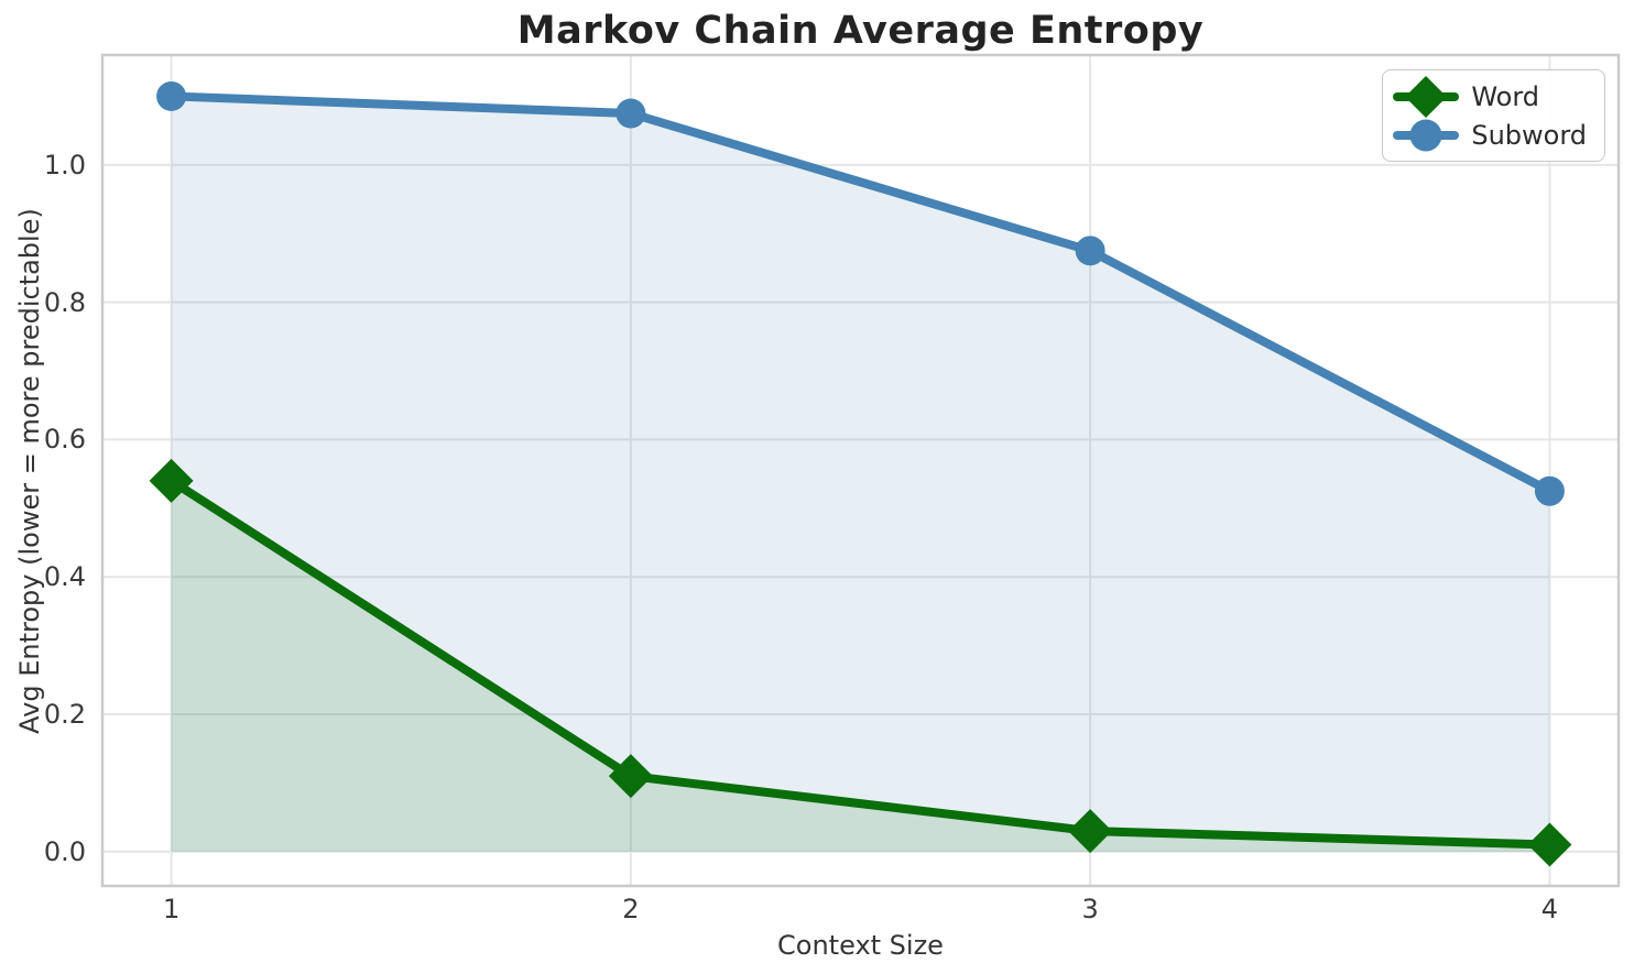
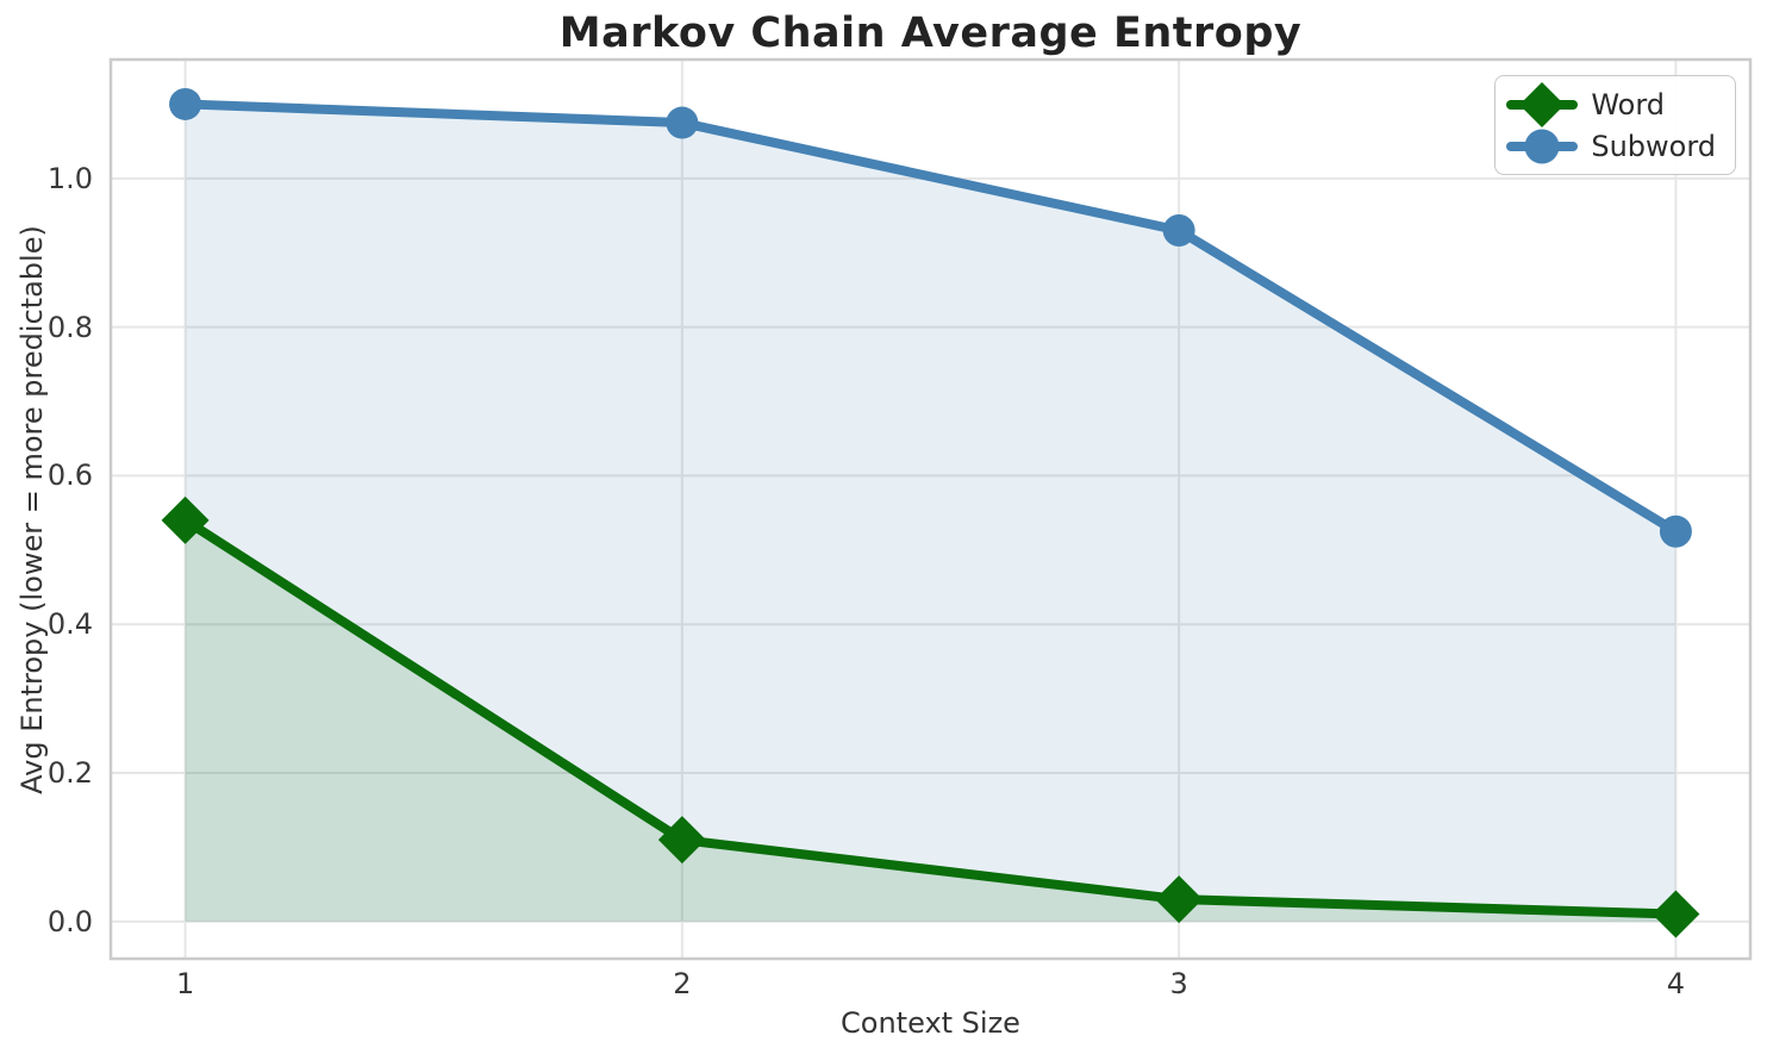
Subword/3: 0.88 -> 0.93
